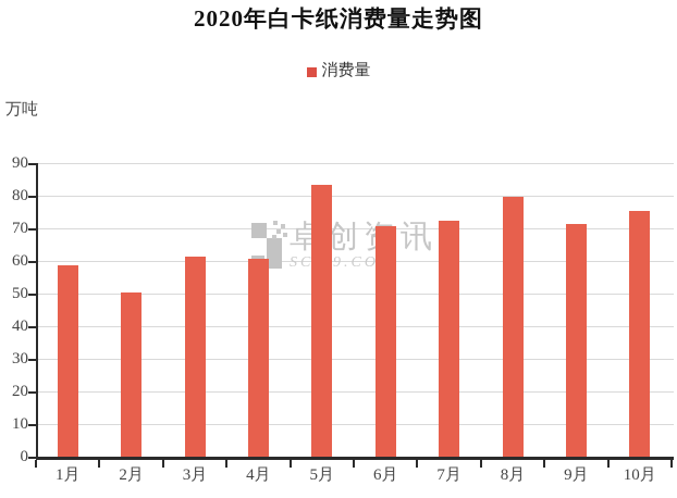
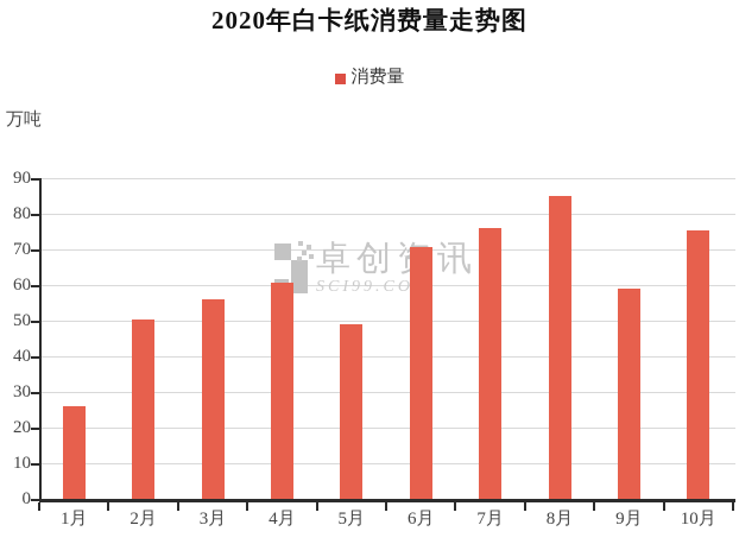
1月: 59 -> 26
3月: 61 -> 56
5月: 84 -> 49
7月: 72 -> 76
8月: 80 -> 85
9月: 71 -> 59
